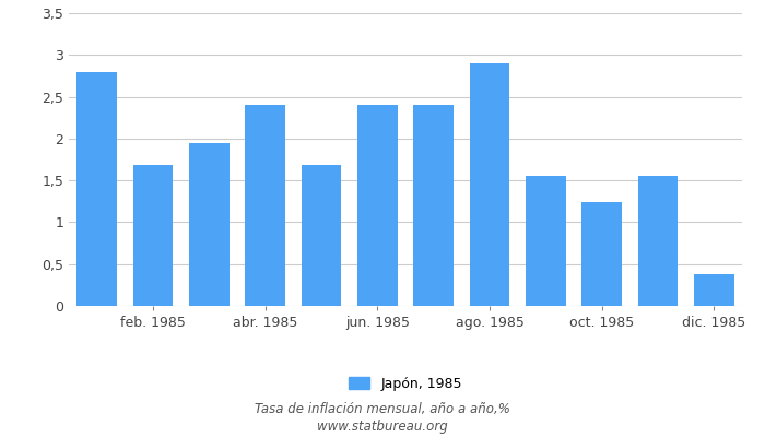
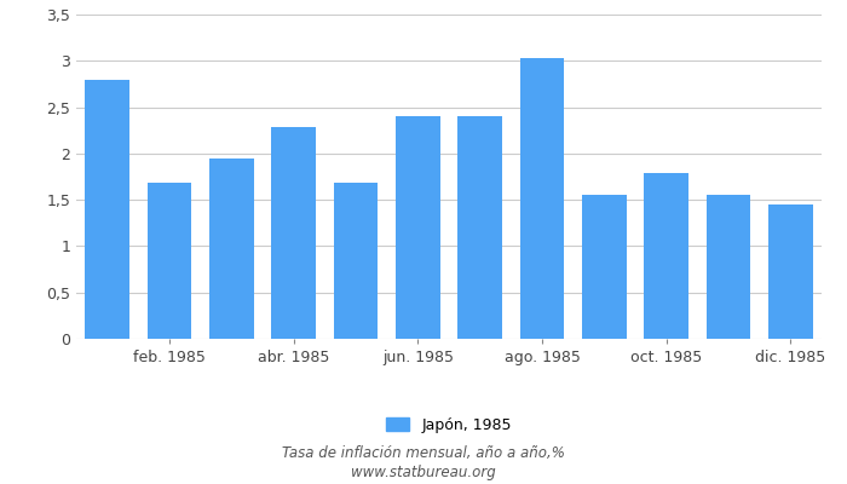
abr. 1985: 2,40 -> 2,28
ago. 1985: 2,90 -> 3,03
oct. 1985: 1,24 -> 1,79
dic. 1985: 0,38 -> 1,45
